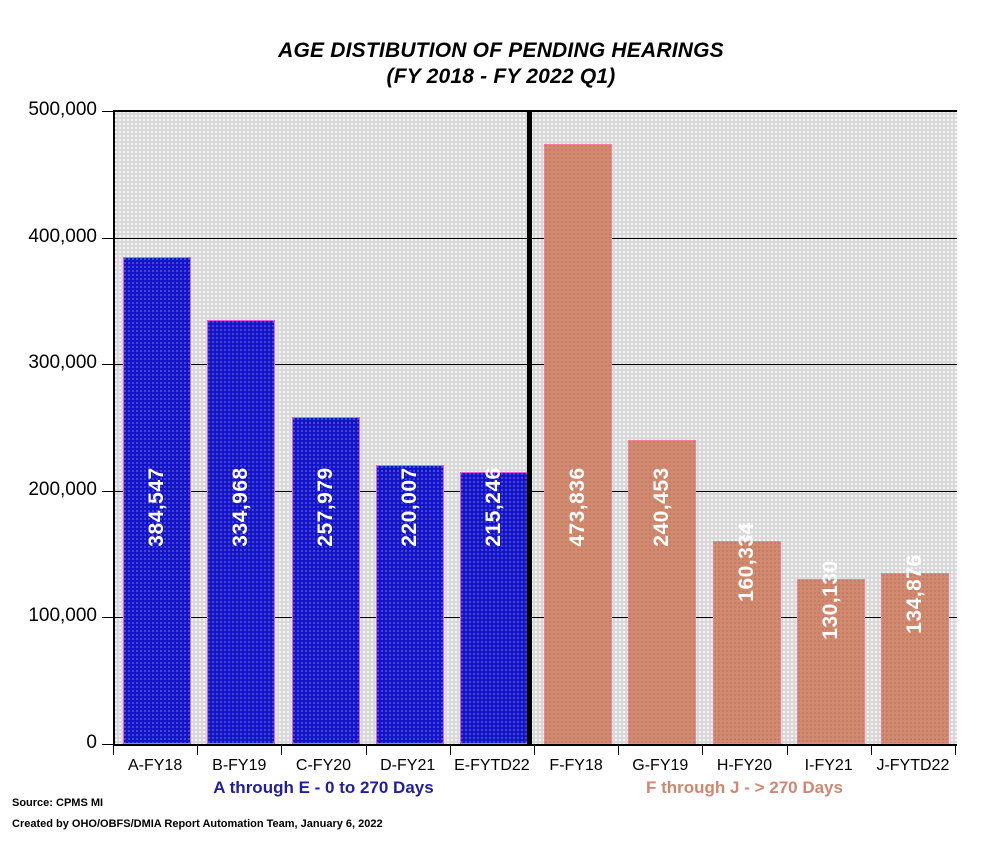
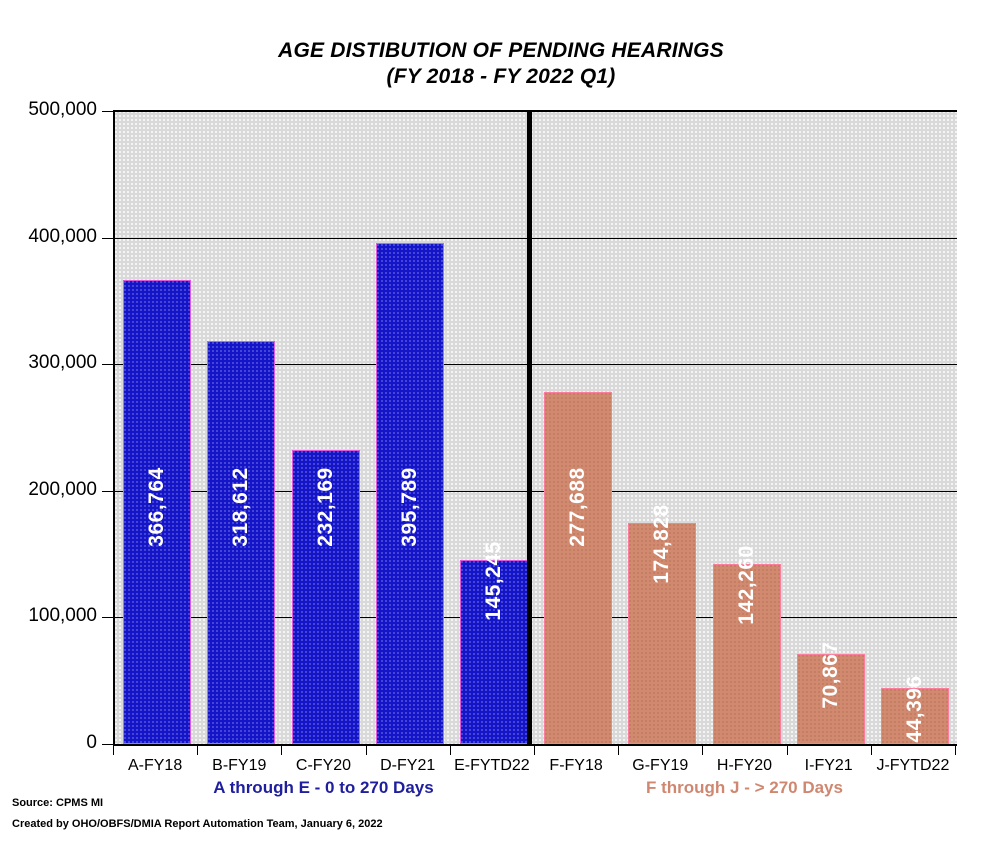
A-FY18: 384,547 -> 366,764
B-FY19: 334,968 -> 318,612
C-FY20: 257,979 -> 232,169
D-FY21: 220,007 -> 395,789
E-FYTD22: 215,246 -> 145,245
F-FY18: 473,836 -> 277,688
G-FY19: 240,453 -> 174,828
H-FY20: 160,334 -> 142,260
I-FY21: 130,130 -> 70,867
J-FYTD22: 134,876 -> 44,396
